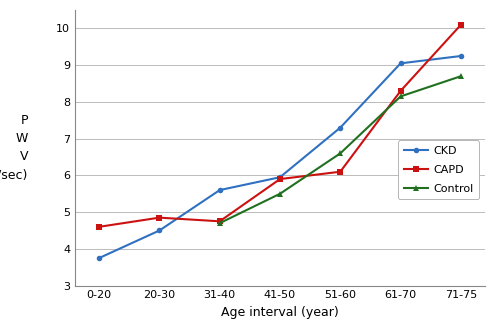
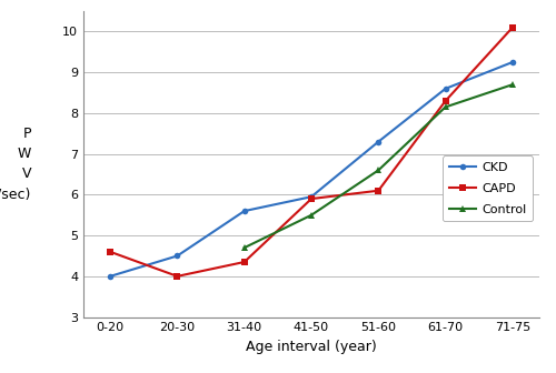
CKD/0-20: 3.75 -> 4.00
CAPD/20-30: 4.85 -> 4.00
CAPD/31-40: 4.75 -> 4.35
CKD/61-70: 9.05 -> 8.60
